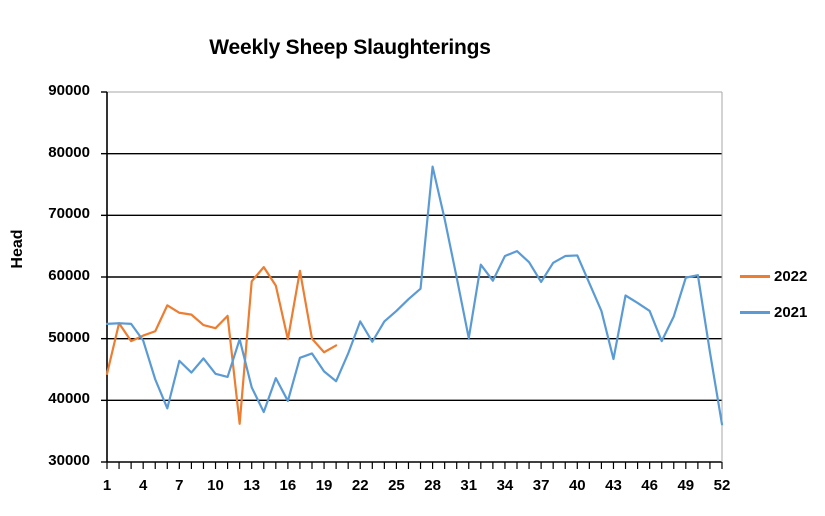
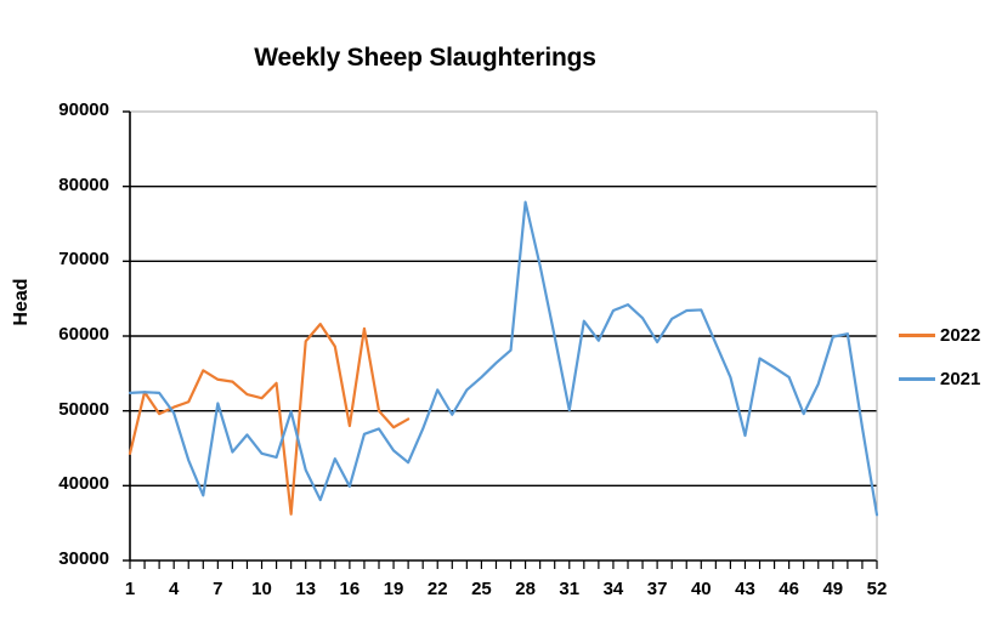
2021/7: 46000 -> 51000
2022/16: 50000 -> 48000
